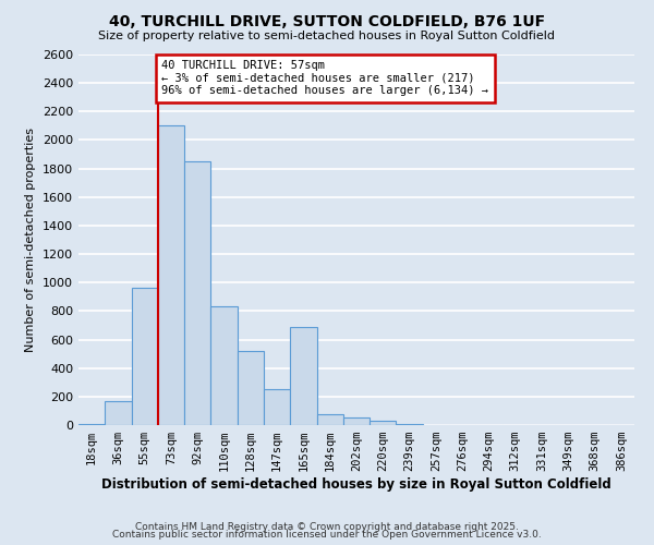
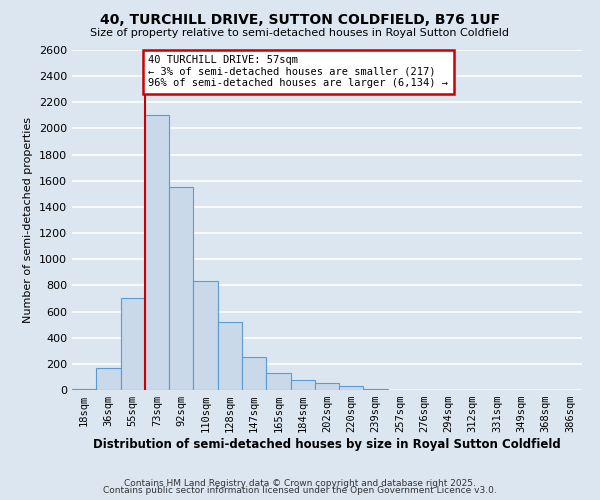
55sqm: 960 -> 700
92sqm: 1850 -> 1550
165sqm: 690 -> 130
